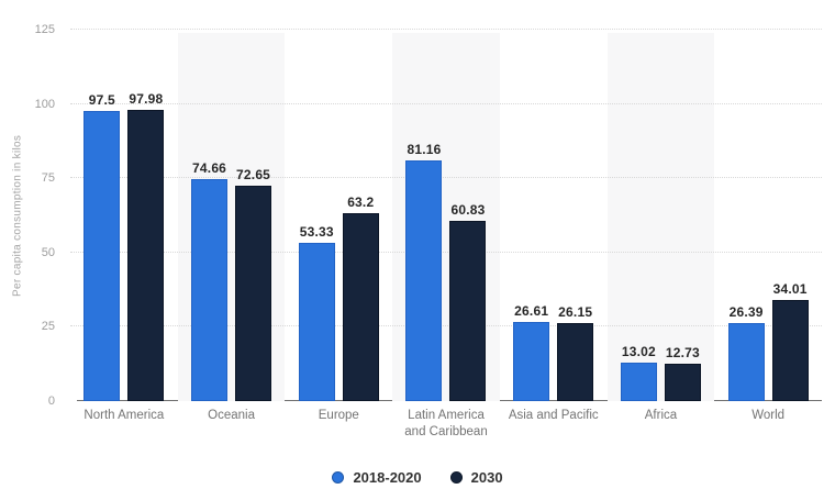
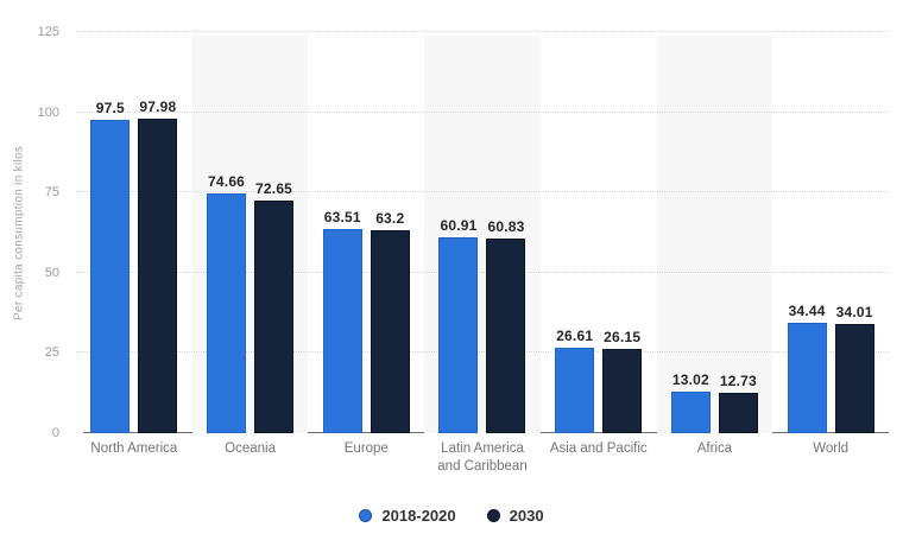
2018-2020/Europe: 53.33 -> 63.51
2018-2020/Latin America and Caribbean: 81.16 -> 60.91
2018-2020/World: 26.39 -> 34.44
